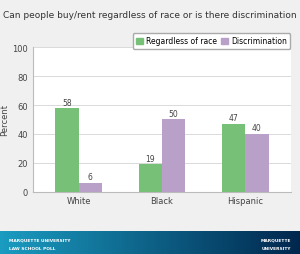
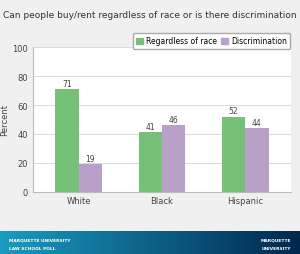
Regardless of race/White: 58 -> 71
Discrimination/White: 6 -> 19
Regardless of race/Black: 19 -> 41
Discrimination/Black: 50 -> 46
Regardless of race/Hispanic: 47 -> 52
Discrimination/Hispanic: 40 -> 44
